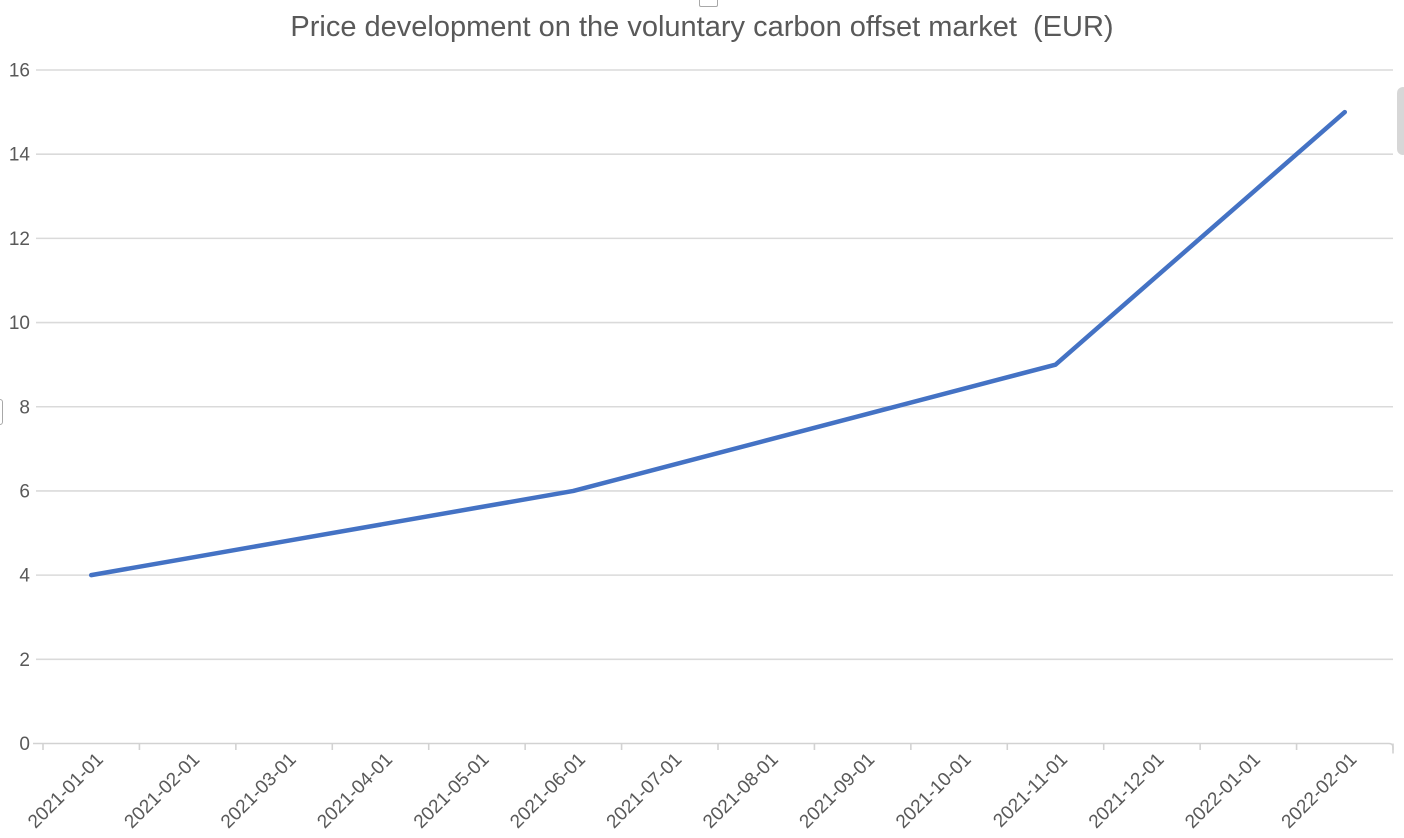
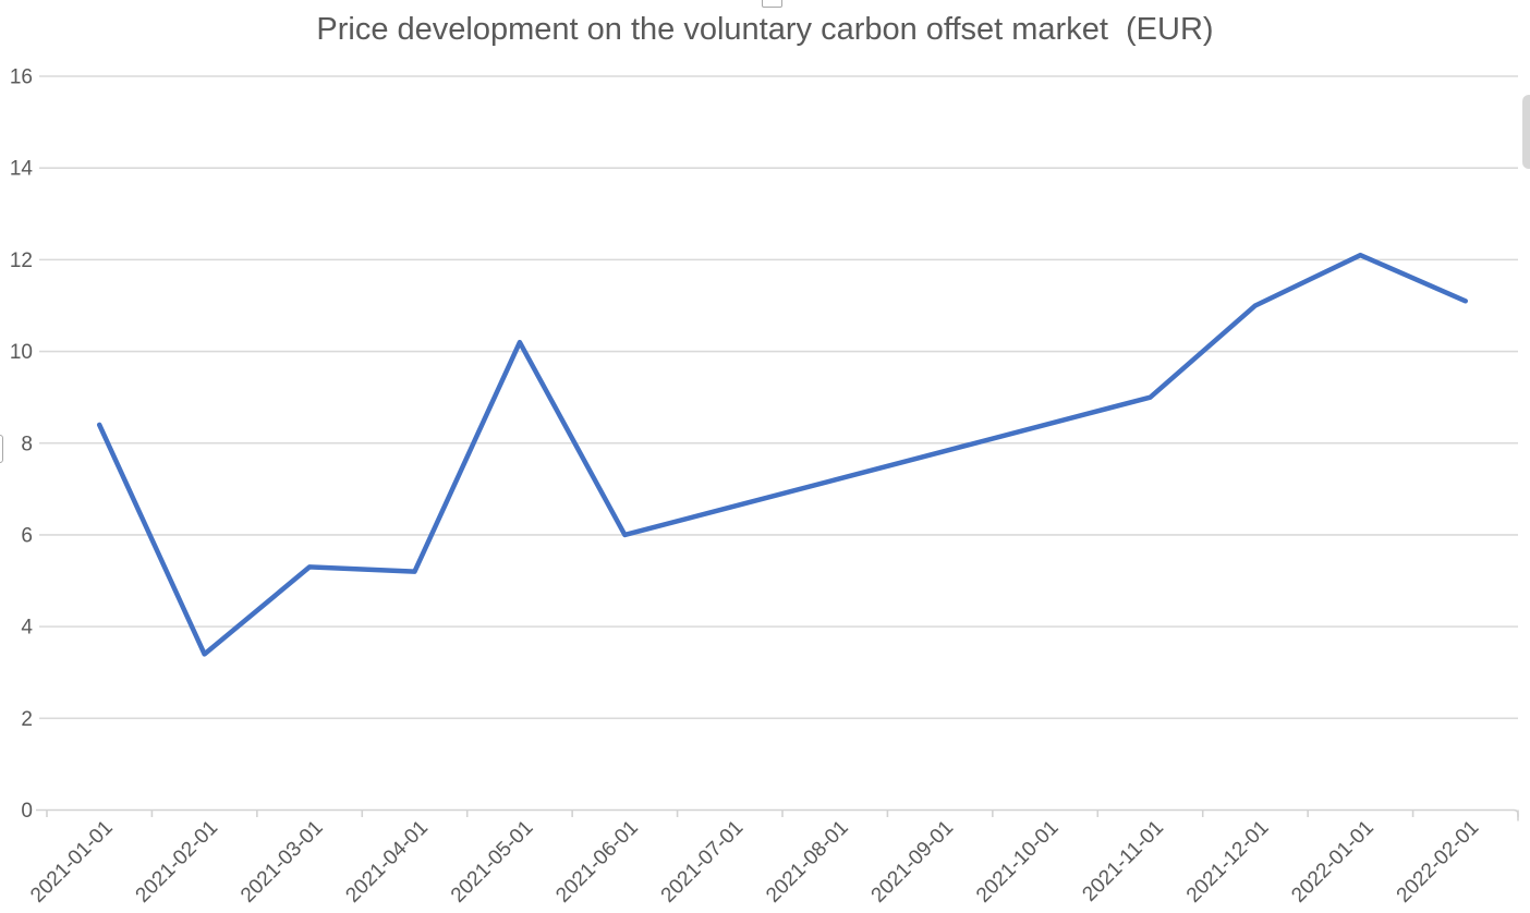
2021-01-01: 4.0 -> 8.4
2021-02-01: 4.4 -> 3.4
2021-03-01: 4.8 -> 5.3
2021-05-01: 5.6 -> 10.2
2022-01-01: 13.0 -> 12.1
2022-02-01: 15.0 -> 11.1
